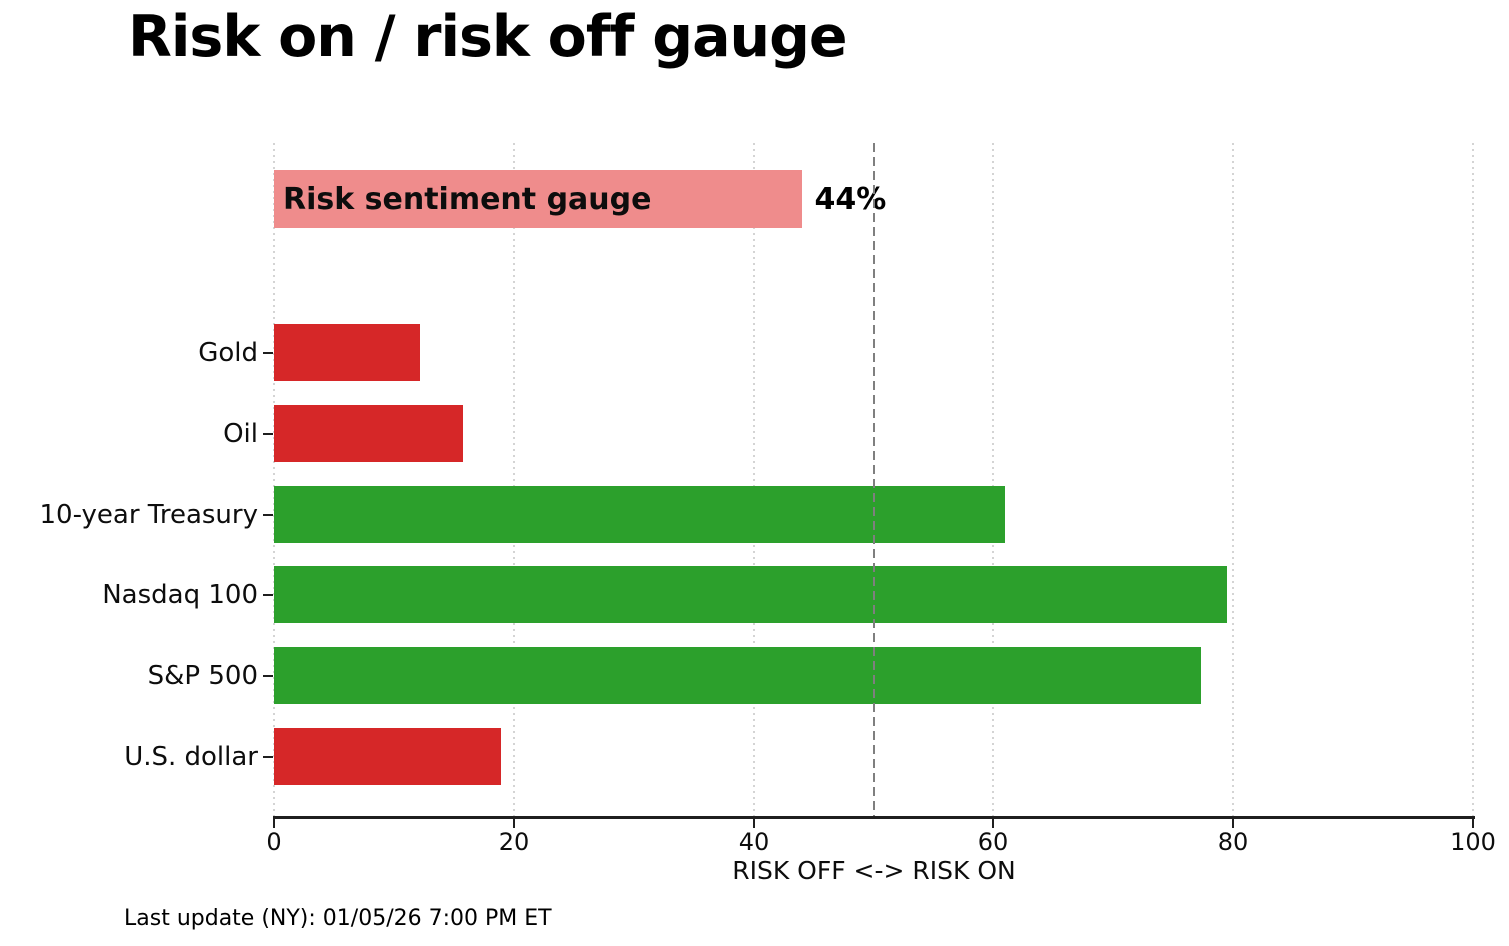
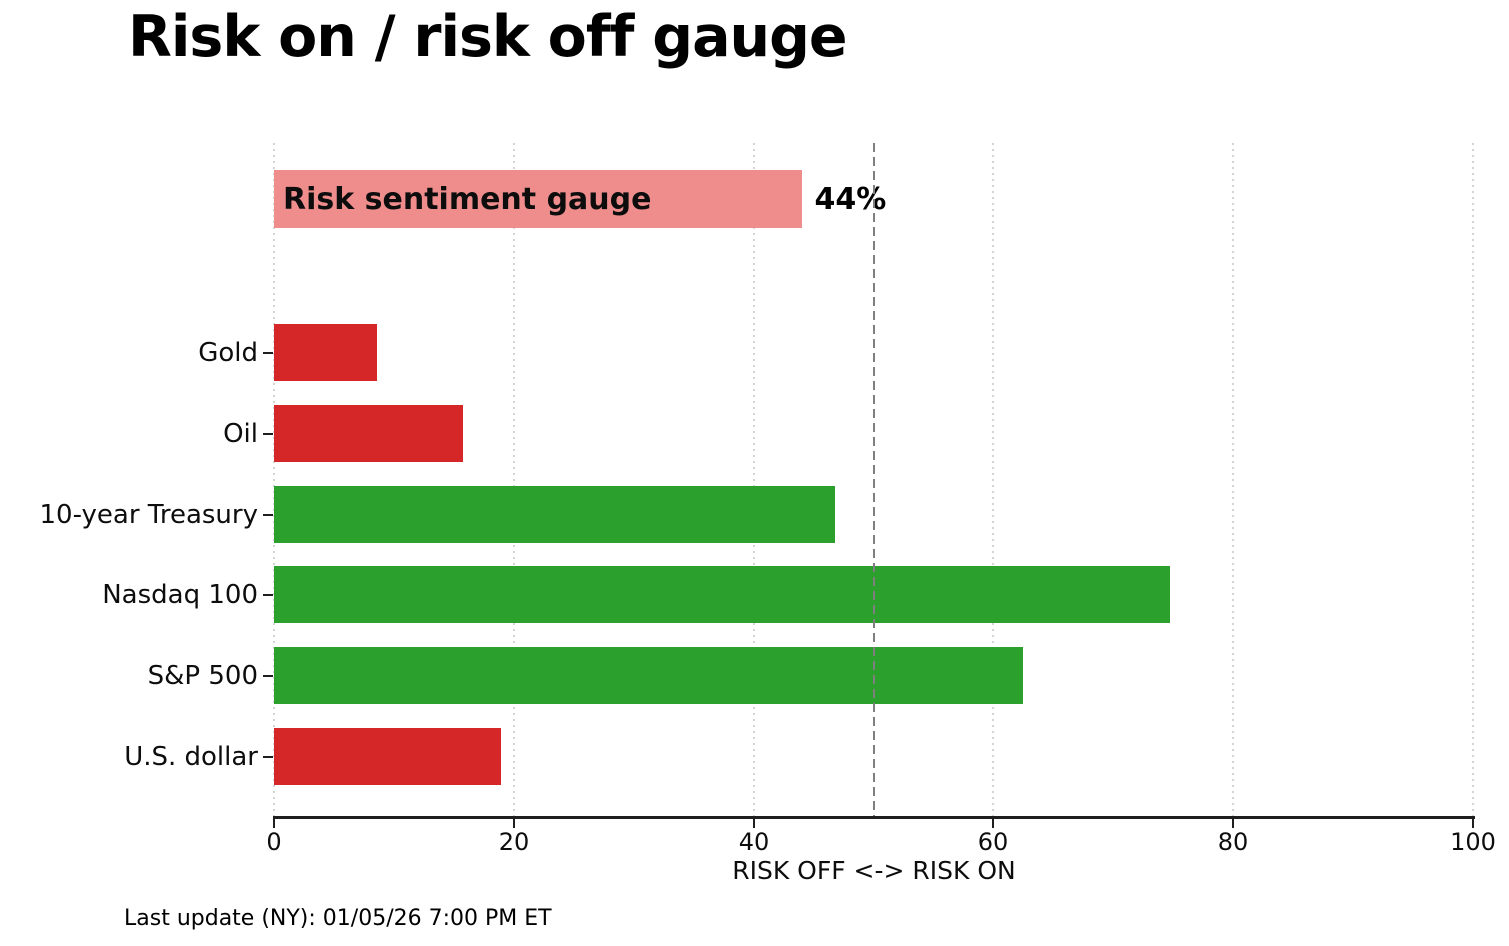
Gold: 12.2 -> 8.6
10-year Treasury: 61.0 -> 46.8
Nasdaq 100: 79.5 -> 74.7
S&P 500: 77.3 -> 62.5
